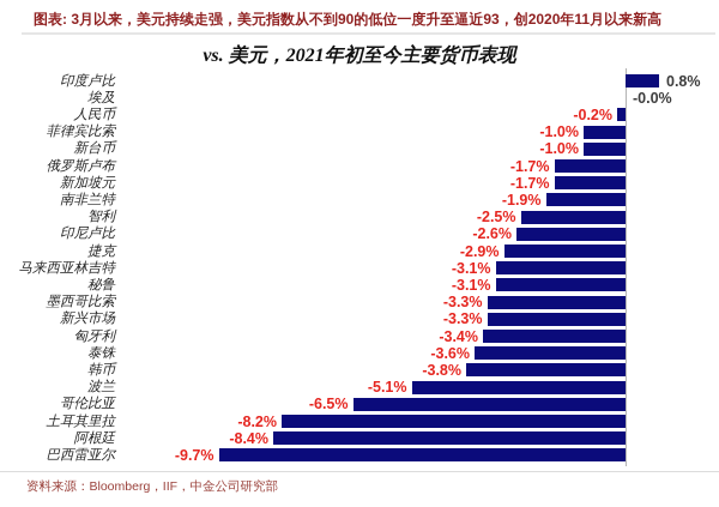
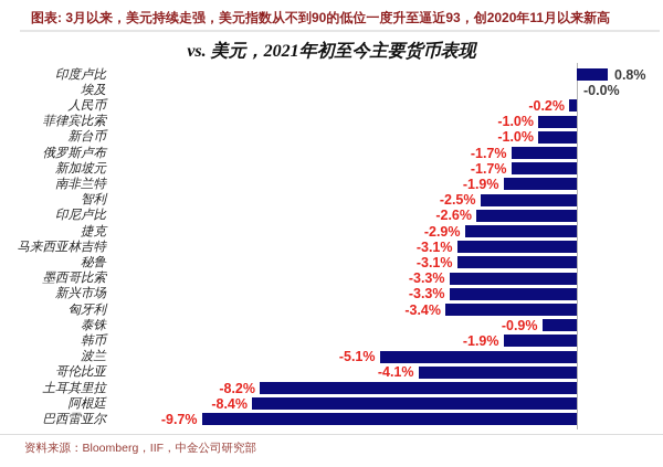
泰铢: -3.6% -> -0.9%
韩币: -3.8% -> -1.9%
哥伦比亚: -6.5% -> -4.1%
